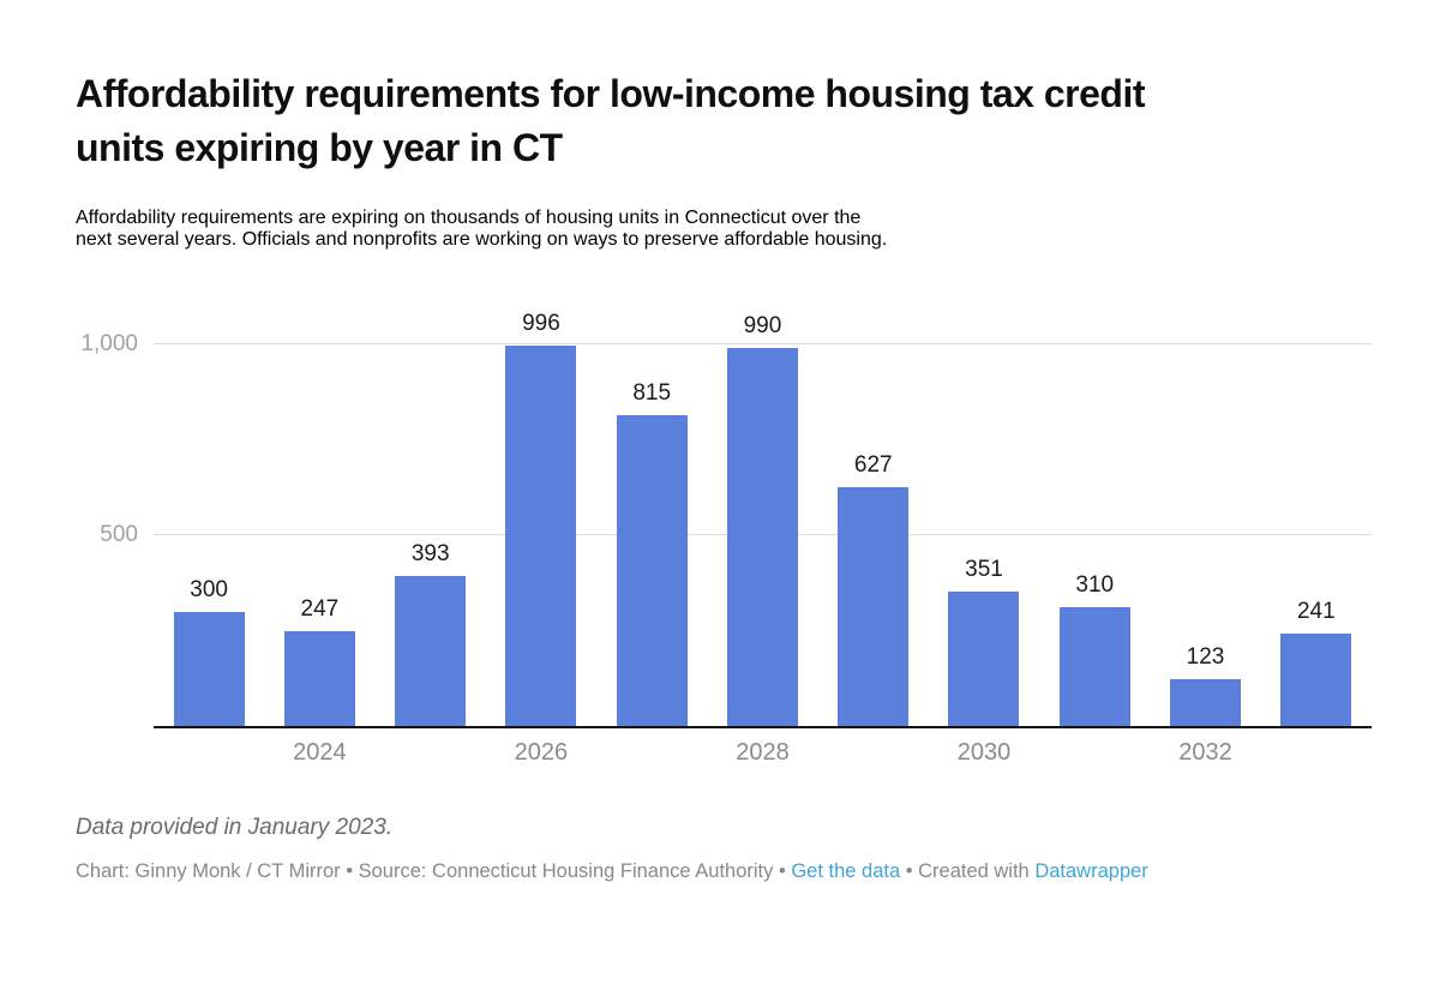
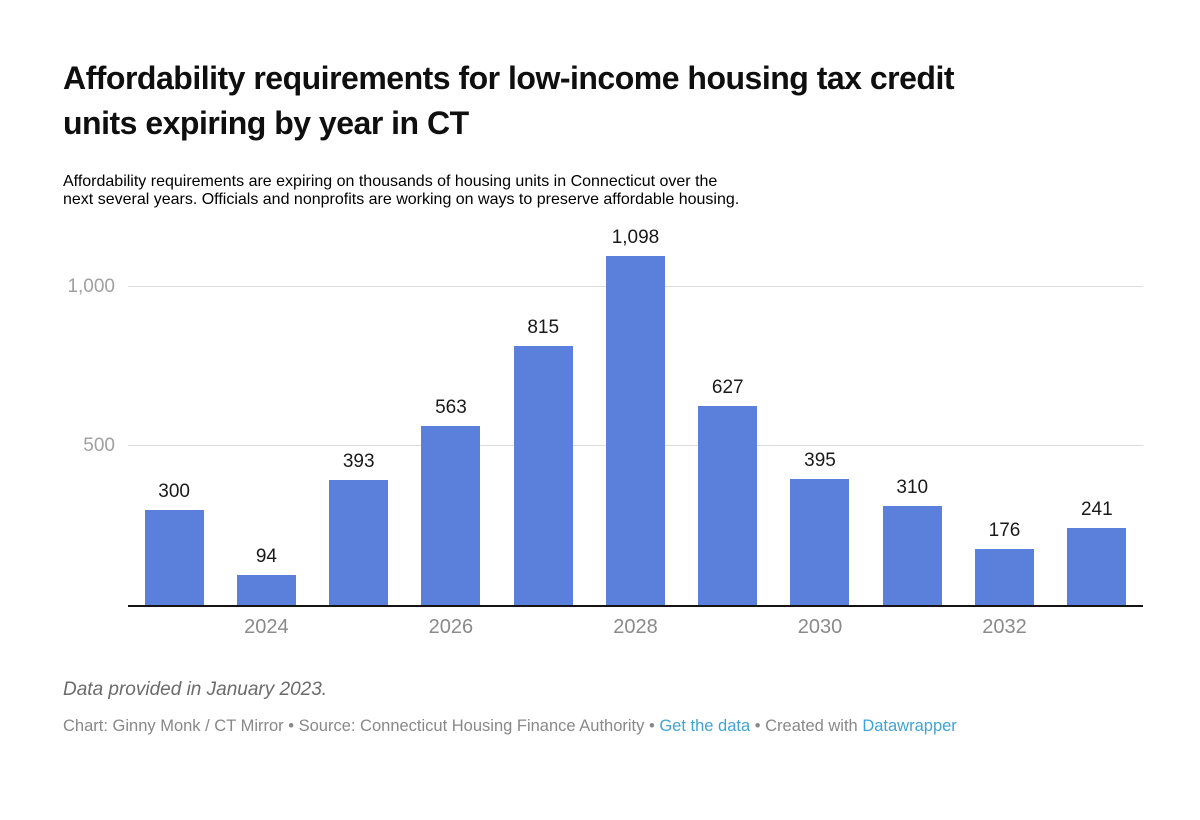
2024: 247 -> 94
2026: 996 -> 563
2028: 990 -> 1,098
2030: 351 -> 395
2032: 123 -> 176
